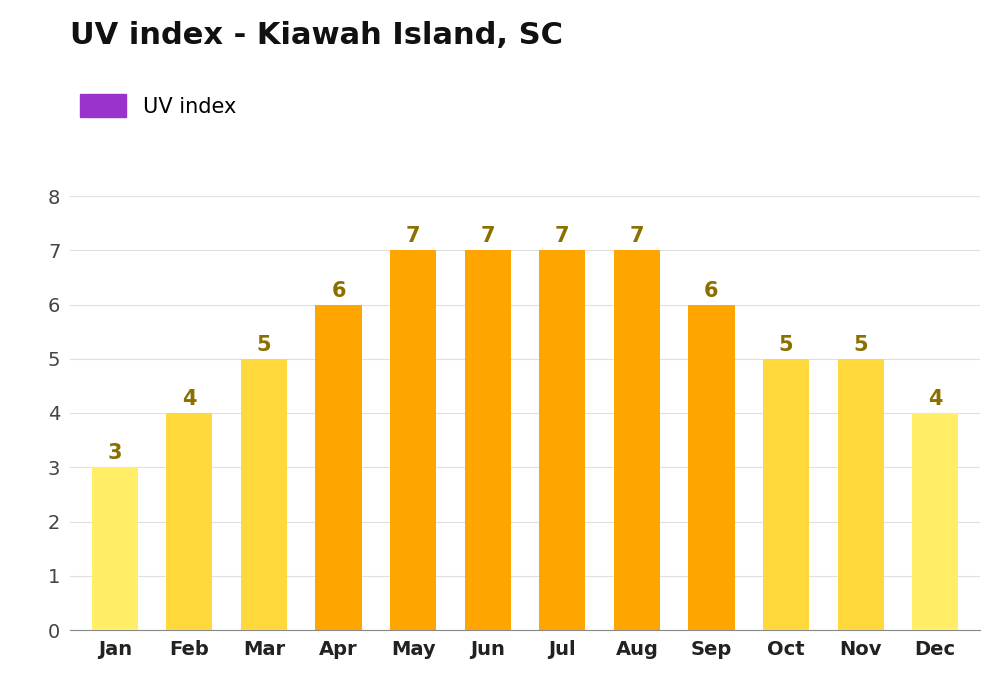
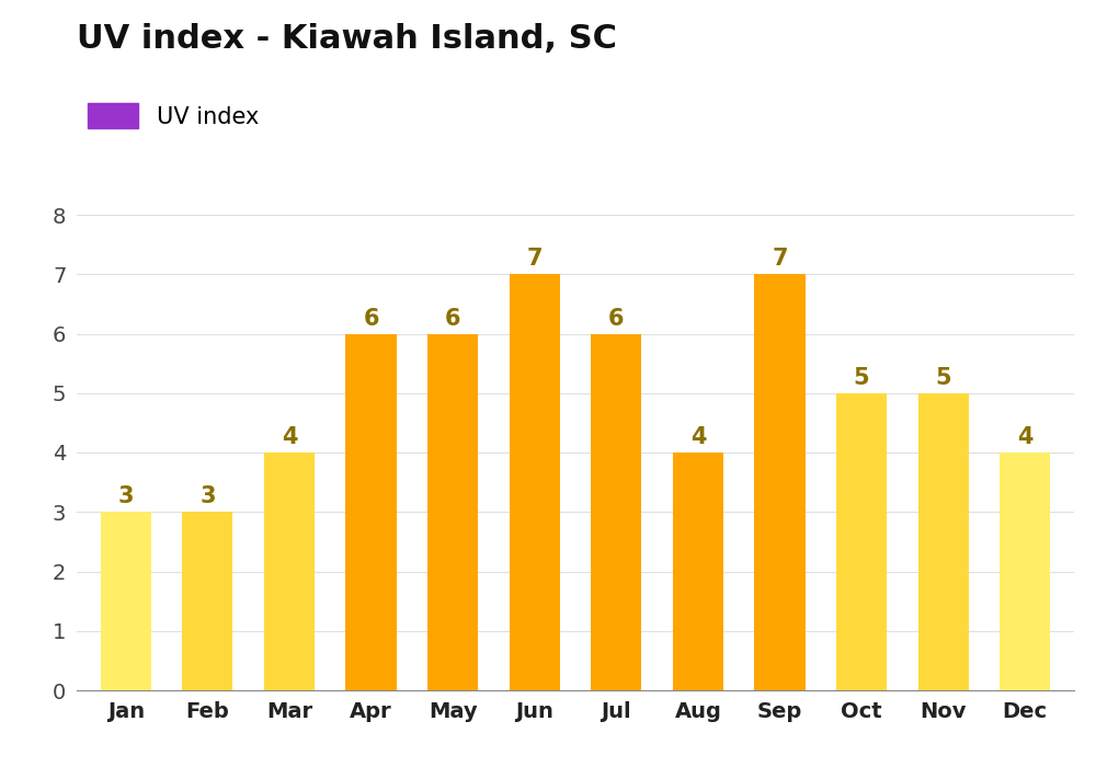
Feb: 4 -> 3
Mar: 5 -> 4
May: 7 -> 6
Jul: 7 -> 6
Aug: 7 -> 4
Sep: 6 -> 7
